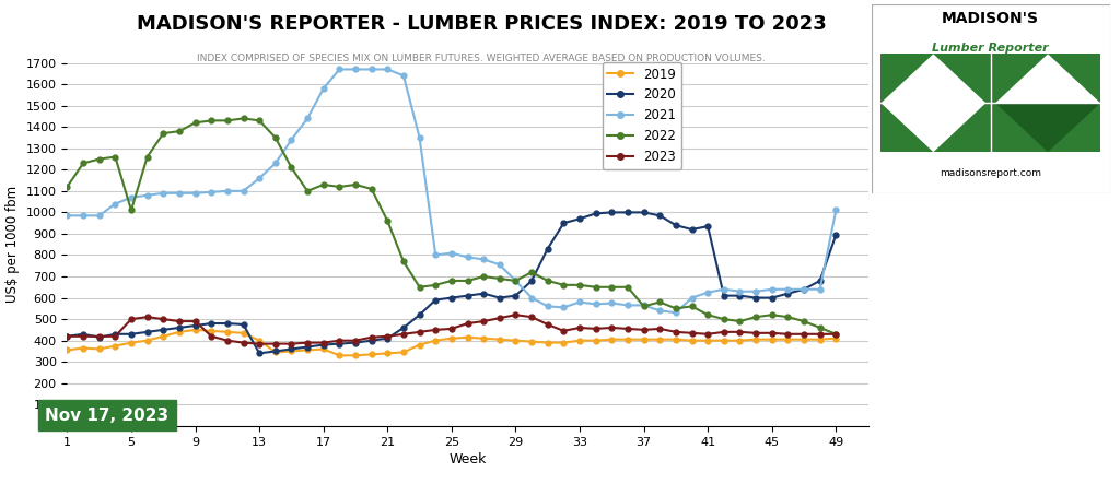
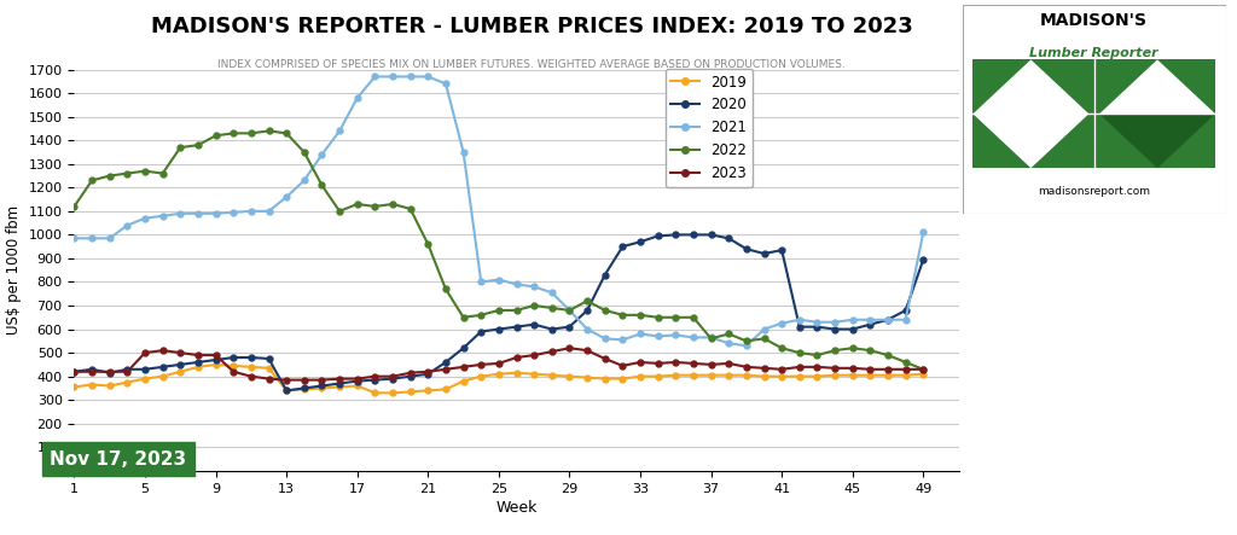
2022/5: 1010 -> 1270
2019/13: 400 -> 340
